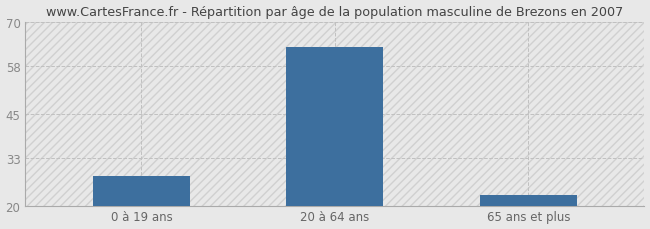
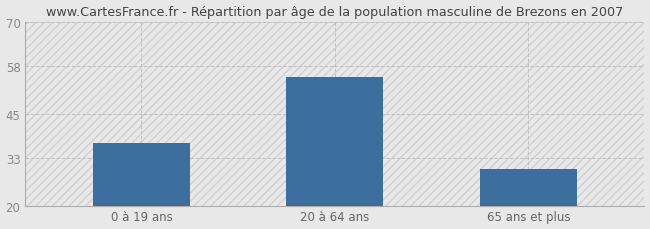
0 à 19 ans: 28 -> 37
20 à 64 ans: 63 -> 55
65 ans et plus: 23 -> 30
